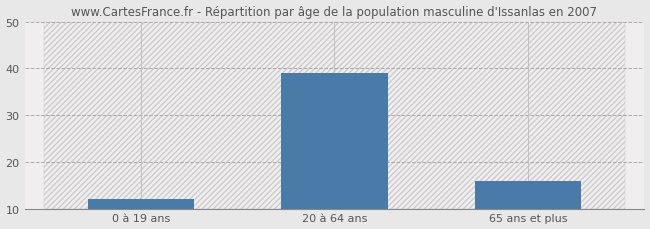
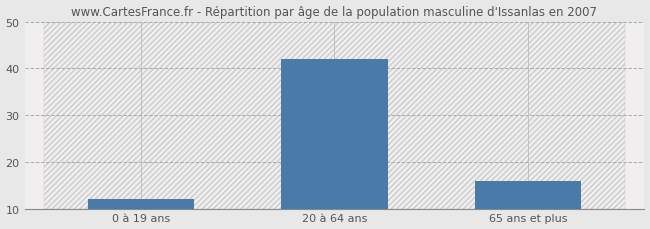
20 à 64 ans: 39 -> 42
